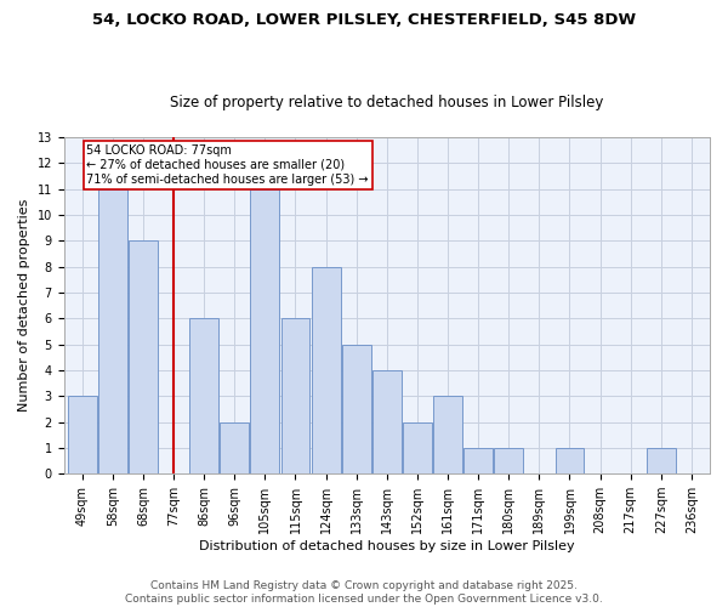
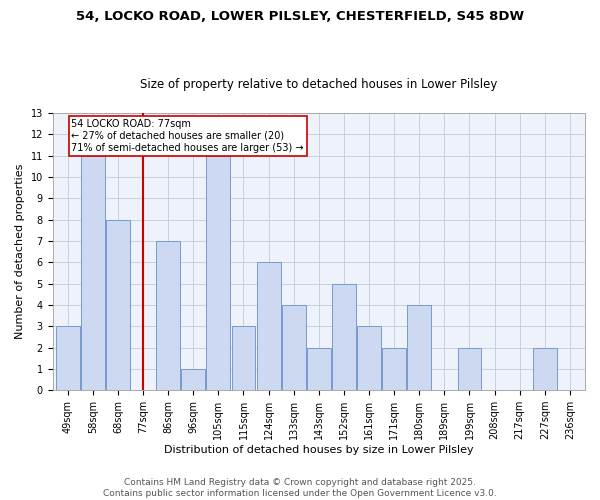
68sqm: 9 -> 8
86sqm: 6 -> 7
96sqm: 2 -> 1
115sqm: 6 -> 3
124sqm: 8 -> 6
133sqm: 5 -> 4
143sqm: 4 -> 2
152sqm: 2 -> 5
171sqm: 1 -> 2
180sqm: 1 -> 4
199sqm: 1 -> 2
227sqm: 1 -> 2
